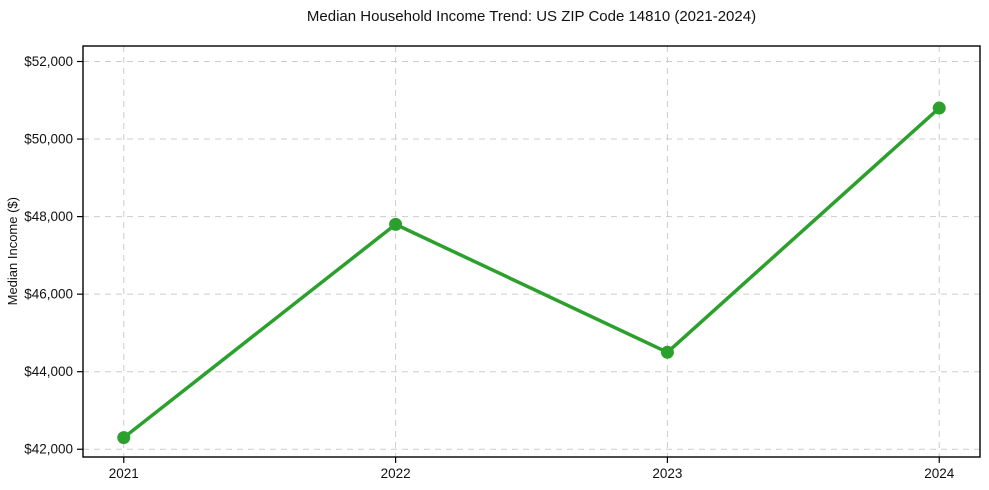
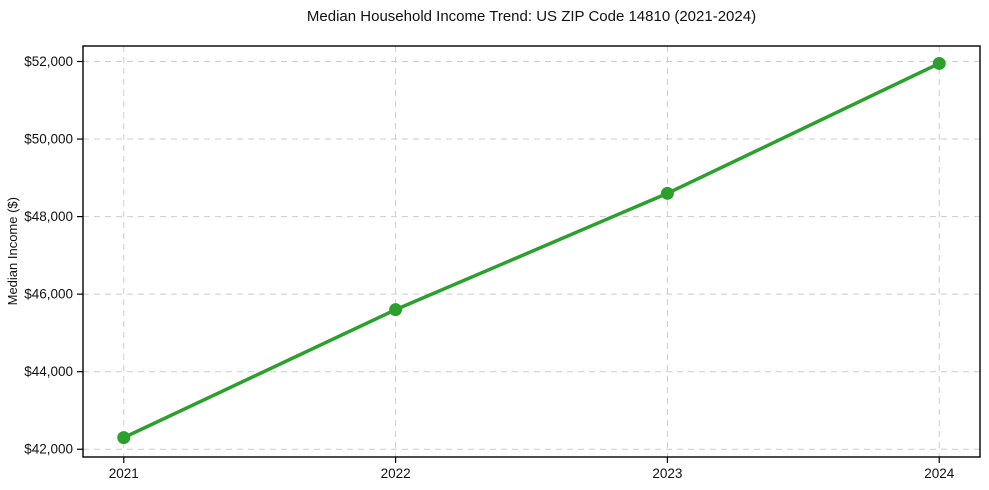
2022: $47800 -> $45600
2023: $44500 -> $48600
2024: $50800 -> $52000
